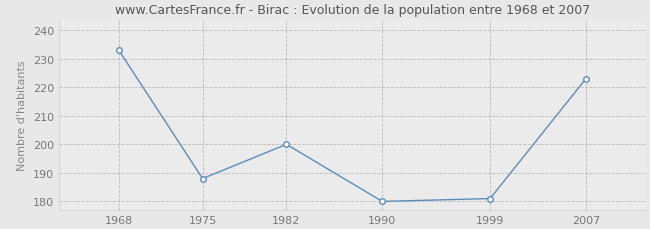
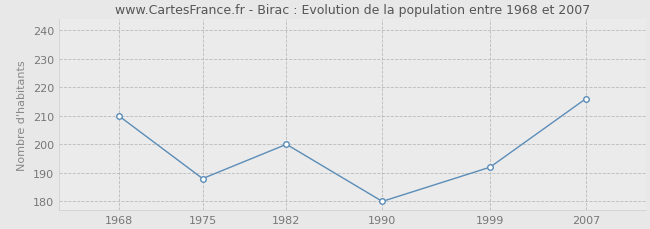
1968: 233 -> 210
1999: 181 -> 192
2007: 223 -> 216
